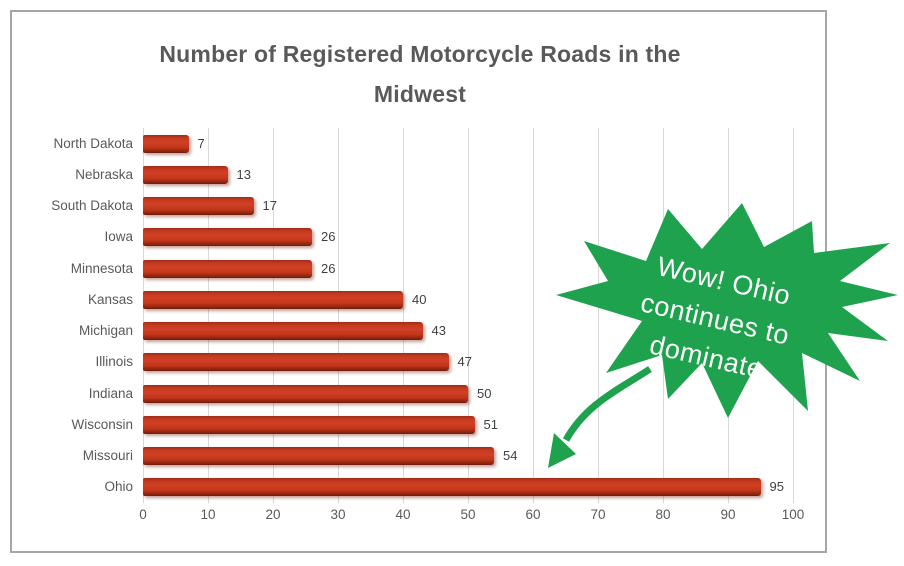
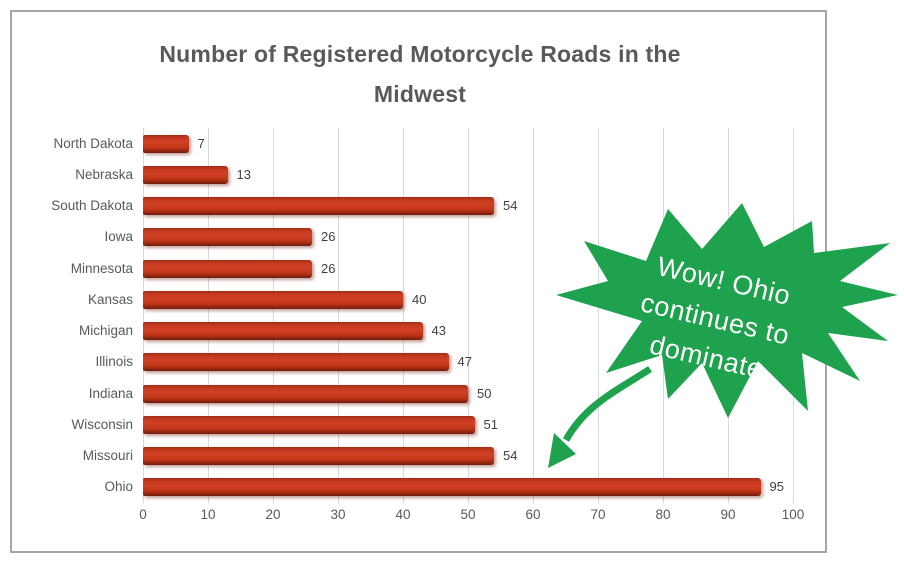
South Dakota: 17 -> 54
